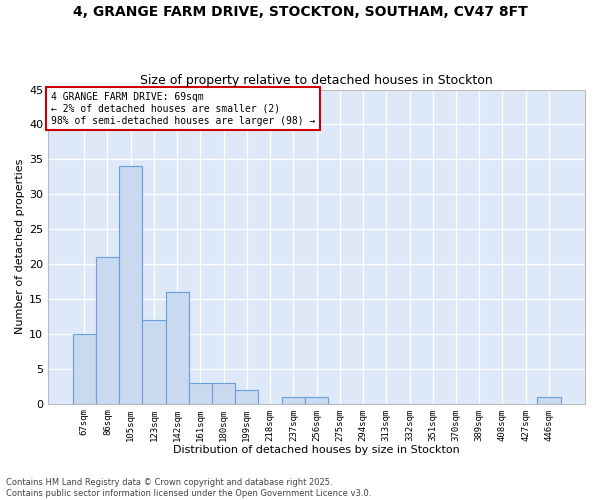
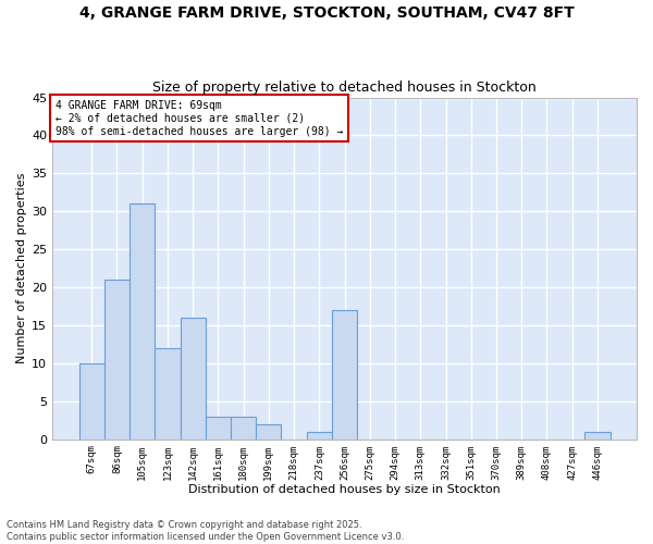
105sqm: 34 -> 31
256sqm: 1 -> 17
